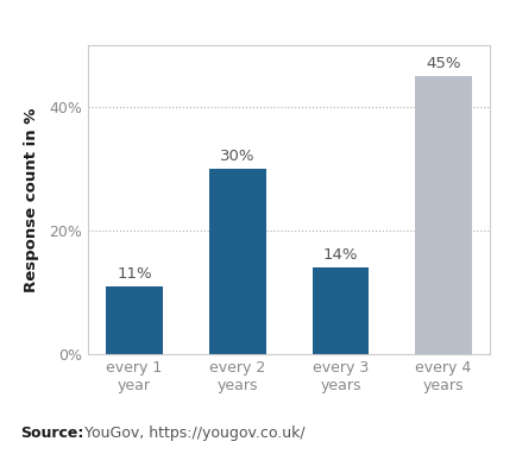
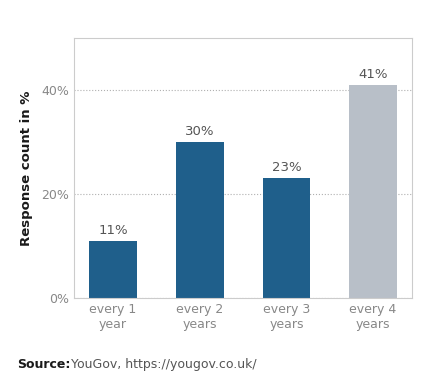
every 3 years: 14% -> 23%
every 4 years: 45% -> 41%
